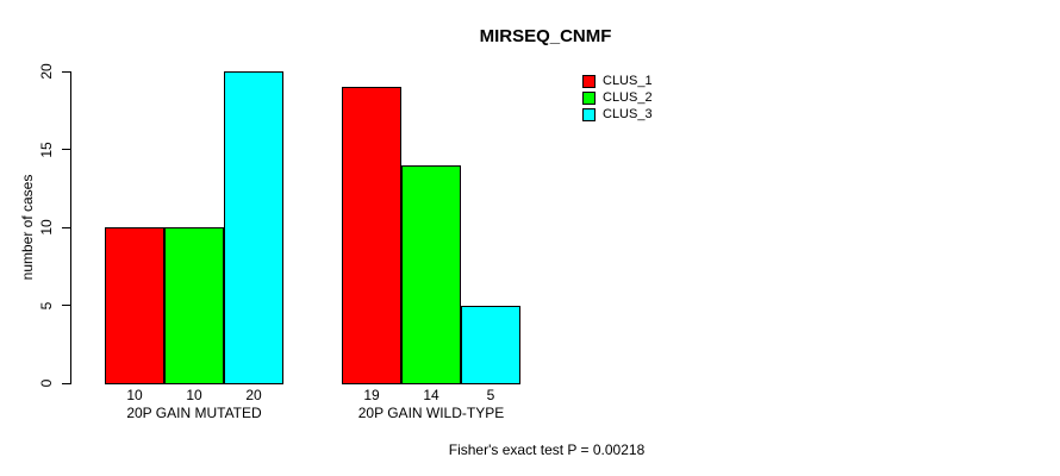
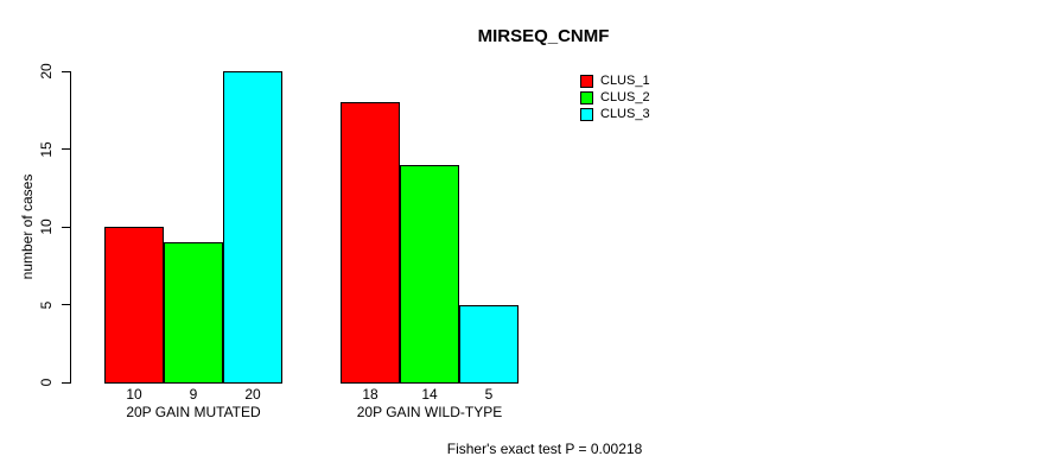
CLUS_2/20P GAIN MUTATED: 10 -> 9
CLUS_1/20P GAIN WILD-TYPE: 19 -> 18
